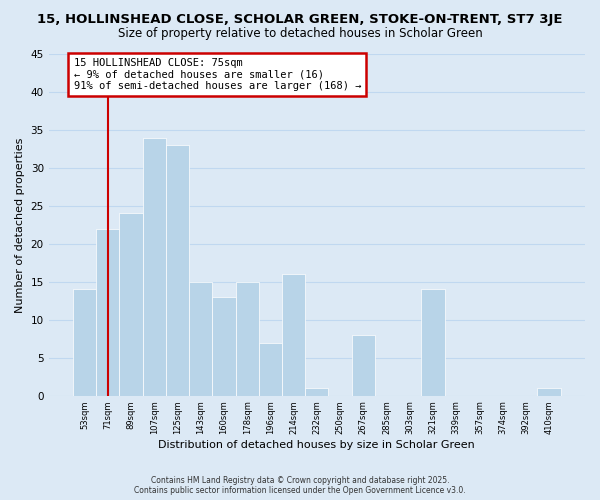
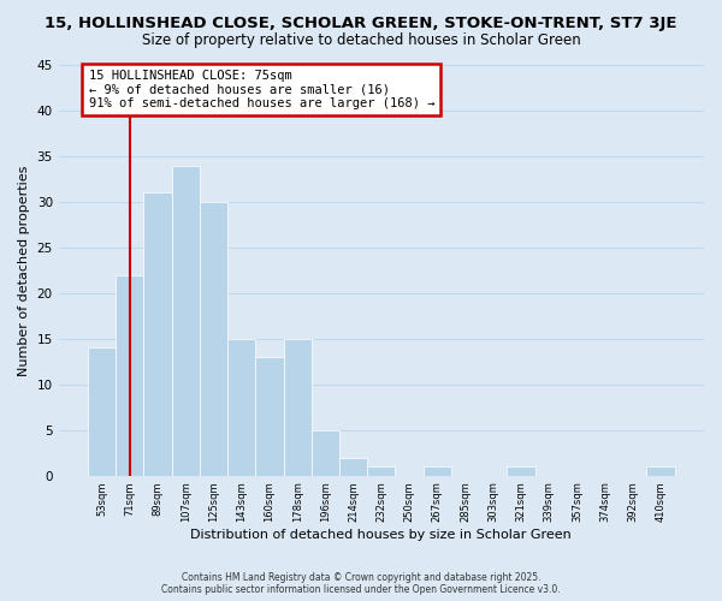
89sqm: 24 -> 31
125sqm: 33 -> 30
196sqm: 7 -> 5
214sqm: 16 -> 2
267sqm: 8 -> 1
321sqm: 14 -> 1
